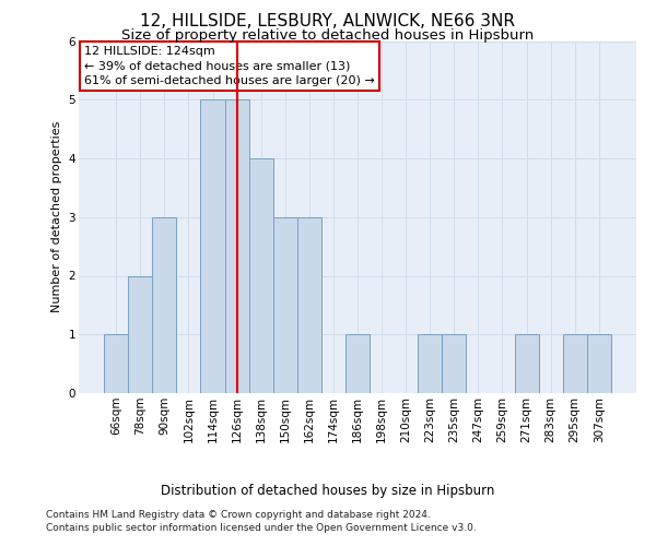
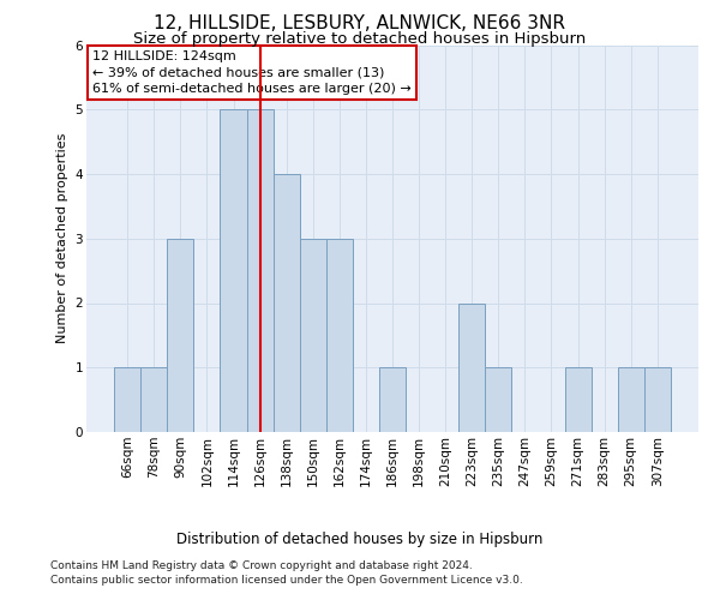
78sqm: 2 -> 1
223sqm: 1 -> 2
